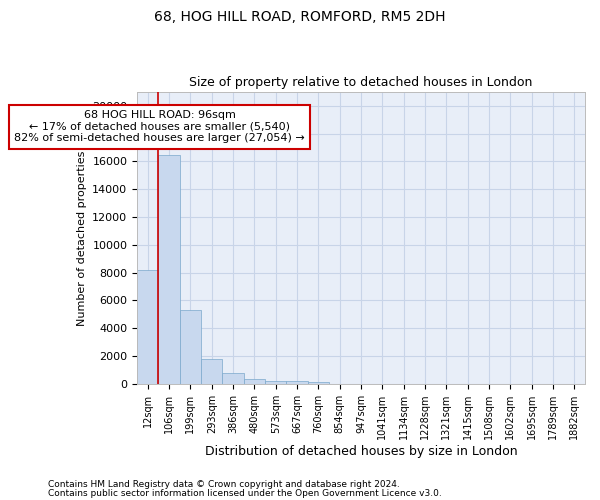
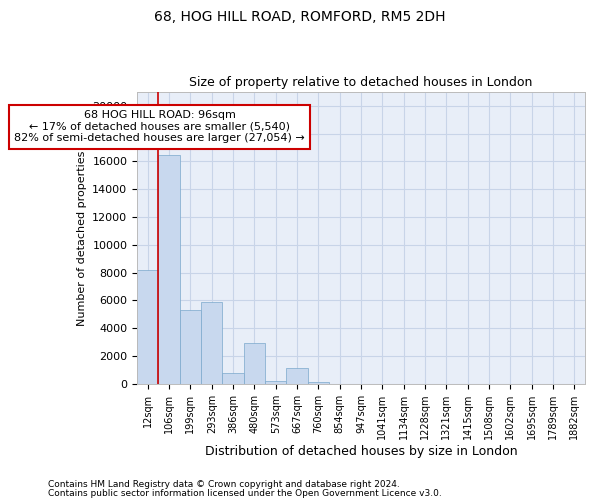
293sqm: 1800 -> 5900
480sqm: 400 -> 2900
667sqm: 200 -> 1100
